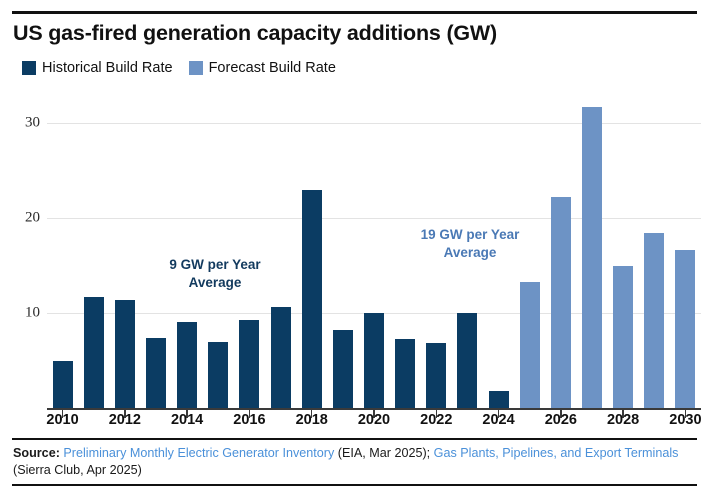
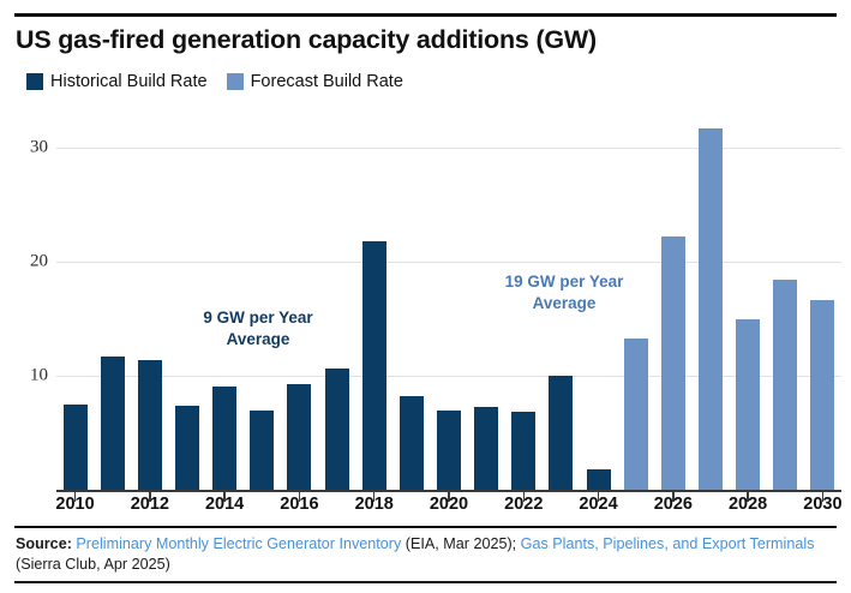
Historical Build Rate/2010: 5 -> 8
Historical Build Rate/2018: 23 -> 22
Historical Build Rate/2020: 10 -> 7
